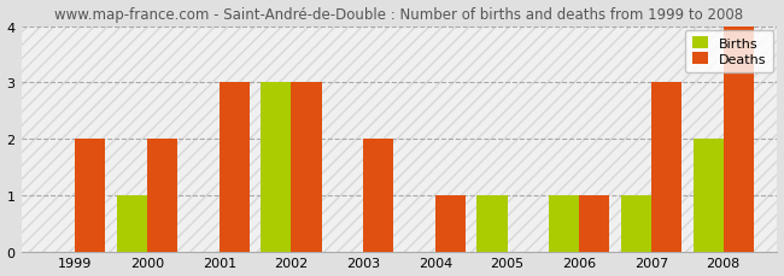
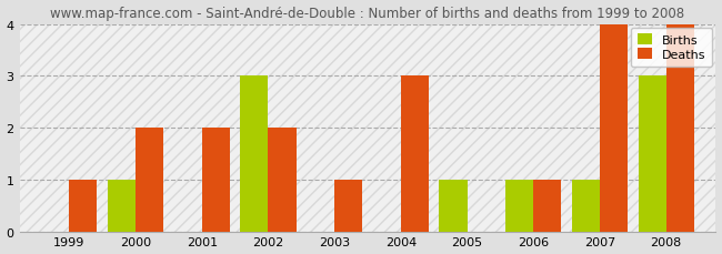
Deaths/1999: 2 -> 1
Deaths/2001: 3 -> 2
Deaths/2002: 3 -> 2
Deaths/2003: 2 -> 1
Deaths/2004: 1 -> 3
Deaths/2007: 3 -> 4
Births/2008: 2 -> 3
